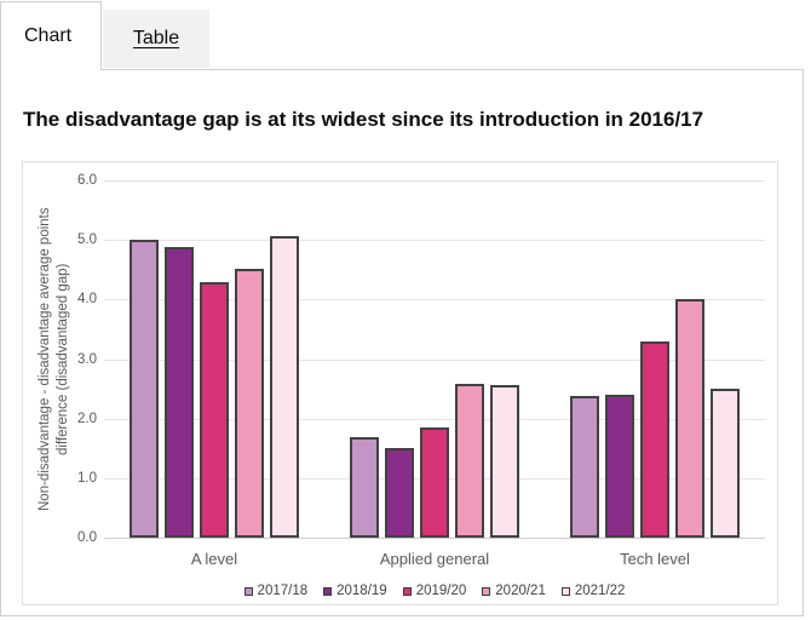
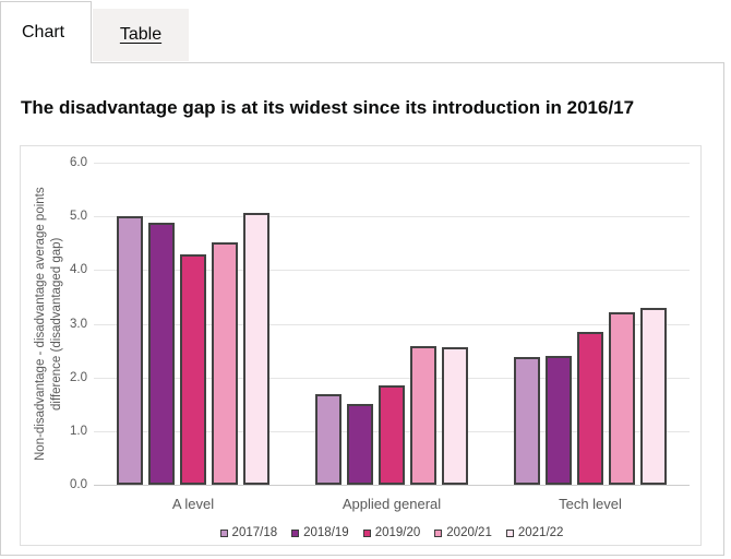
2019/20/Tech level: 3.3 -> 2.8
2020/21/Tech level: 4.0 -> 3.2
2021/22/Tech level: 2.5 -> 3.3
